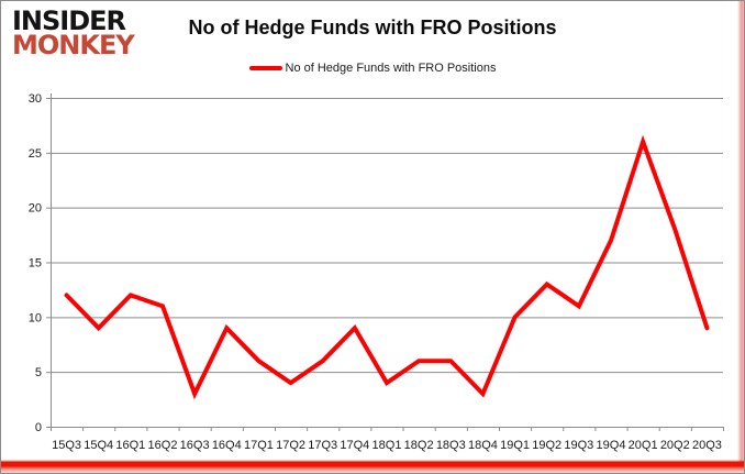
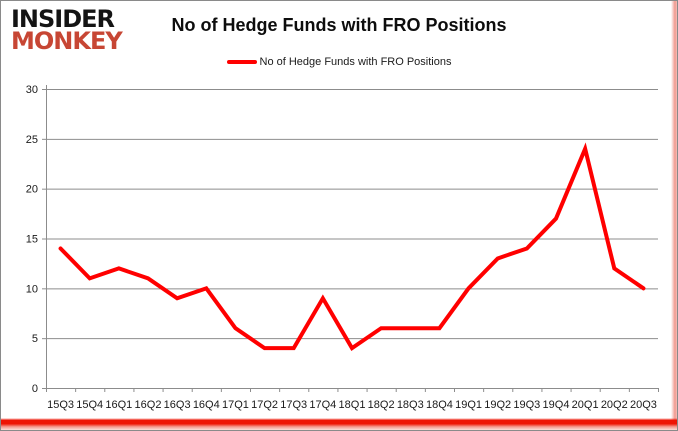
15Q3: 12 -> 14
15Q4: 9 -> 11
16Q3: 3 -> 9
16Q4: 9 -> 10
17Q3: 6 -> 4
18Q4: 3 -> 6
19Q3: 11 -> 14
20Q1: 26 -> 24
20Q2: 18 -> 12
20Q3: 9 -> 10
